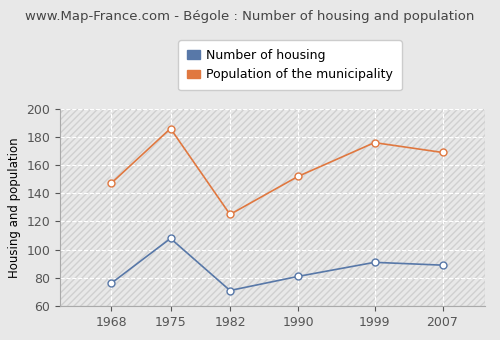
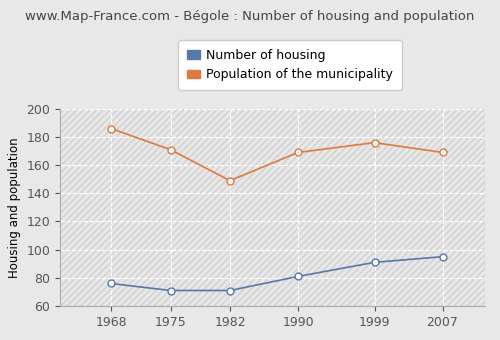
Population of the municipality/1968: 147 -> 186
Number of housing/1975: 108 -> 71
Population of the municipality/1975: 186 -> 171
Population of the municipality/1982: 125 -> 149
Population of the municipality/1990: 152 -> 169
Number of housing/2007: 89 -> 95
